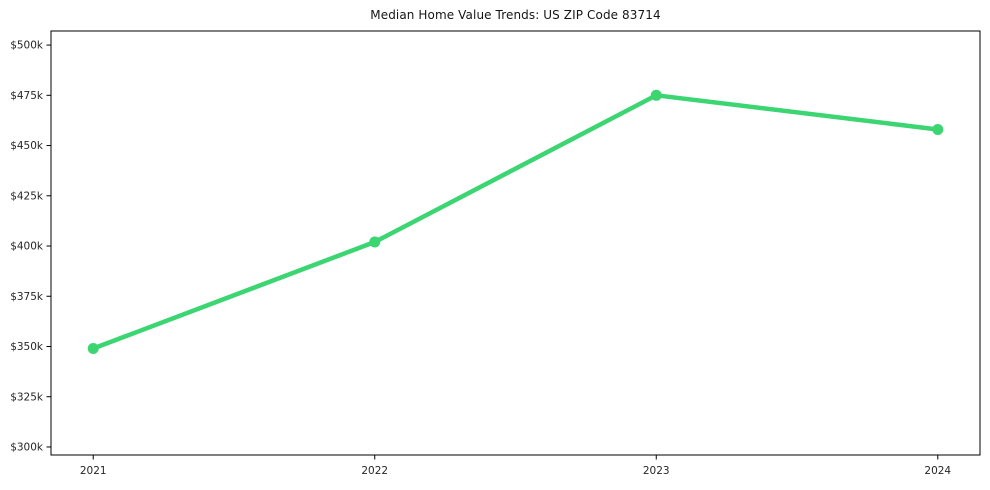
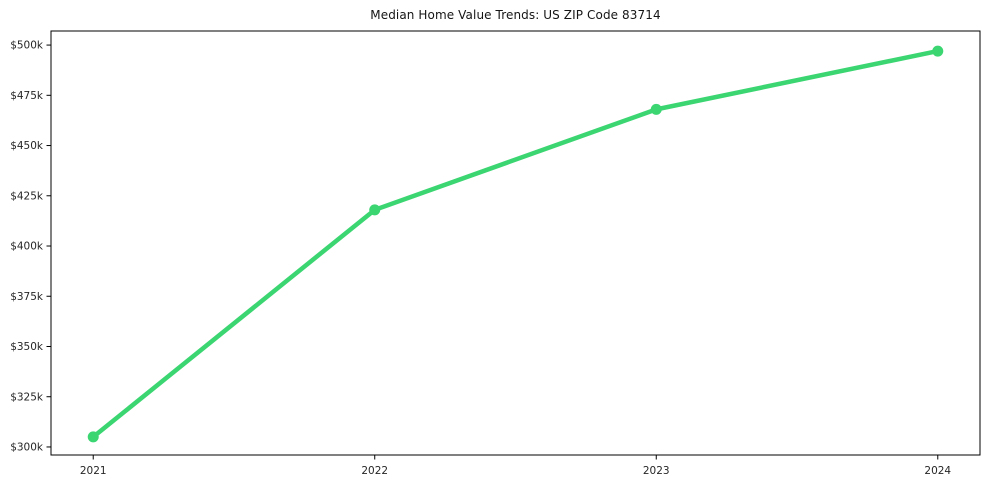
2021: $349k -> $305k
2022: $402k -> $418k
2023: $475k -> $468k
2024: $458k -> $497k
